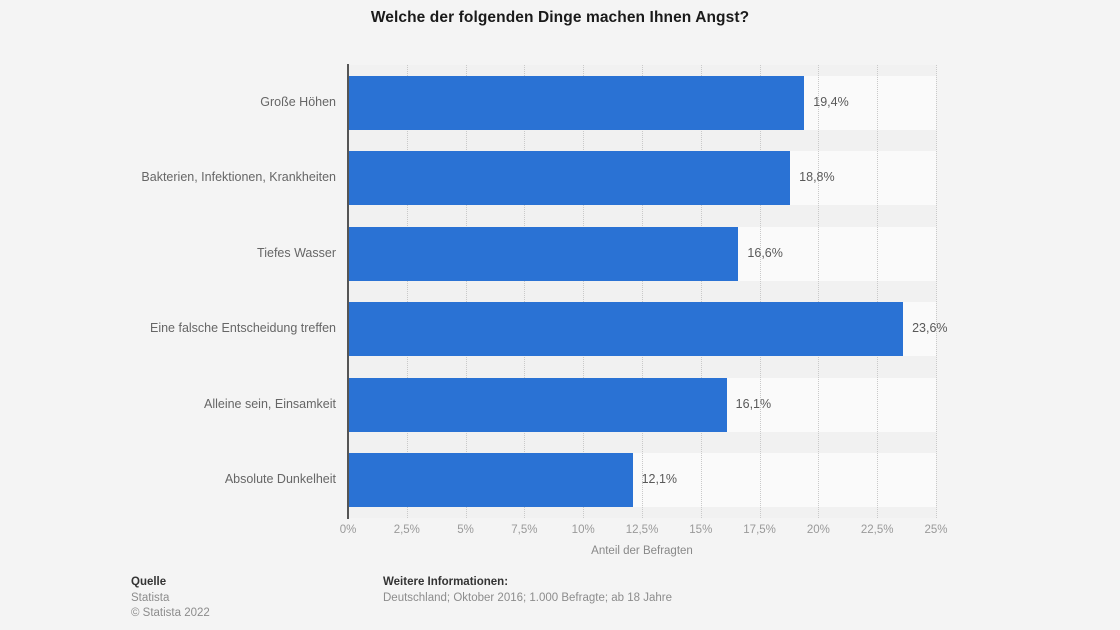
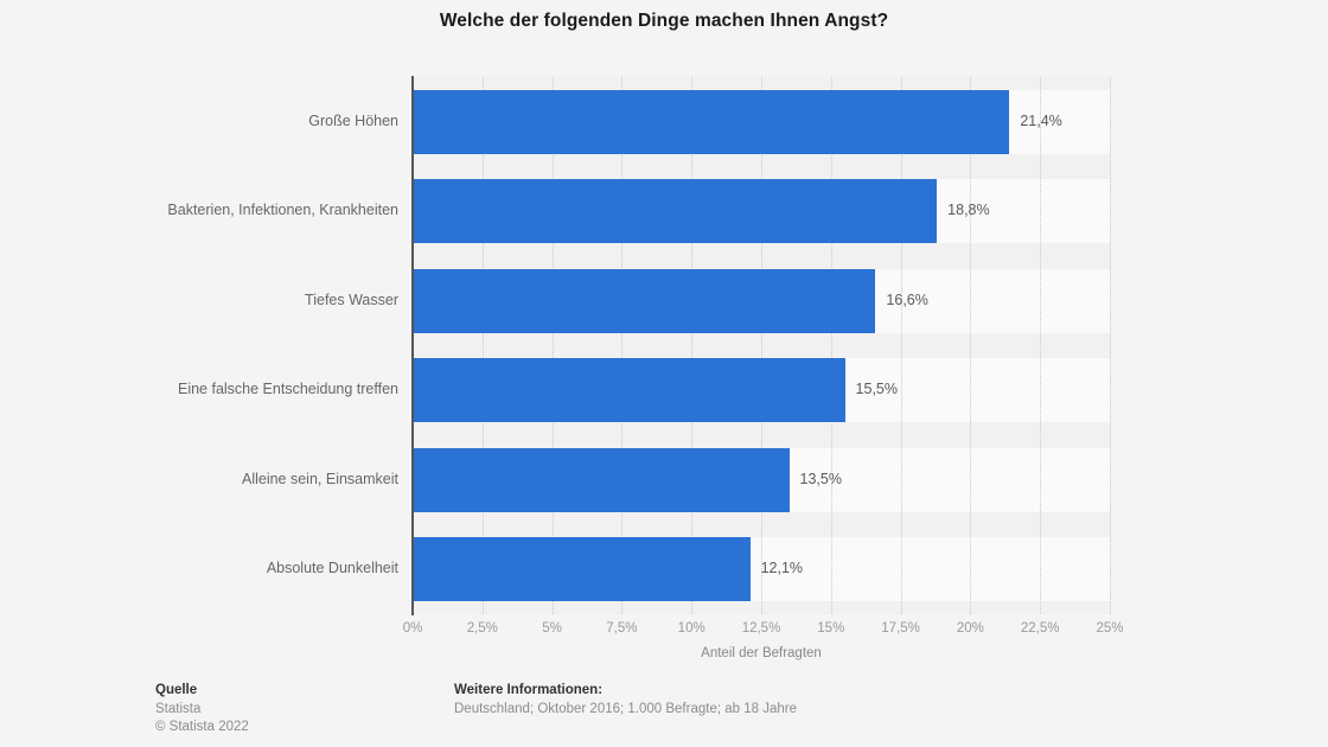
Große Höhen: 19,4% -> 21,4%
Eine falsche Entscheidung treffen: 23,6% -> 15,5%
Alleine sein, Einsamkeit: 16,1% -> 13,5%
